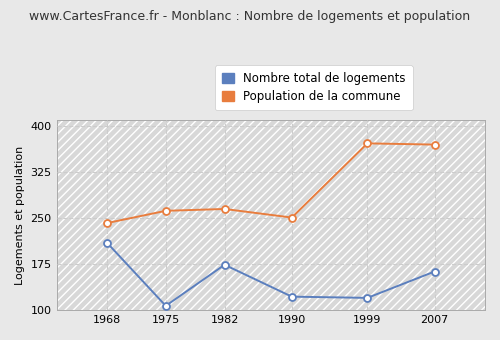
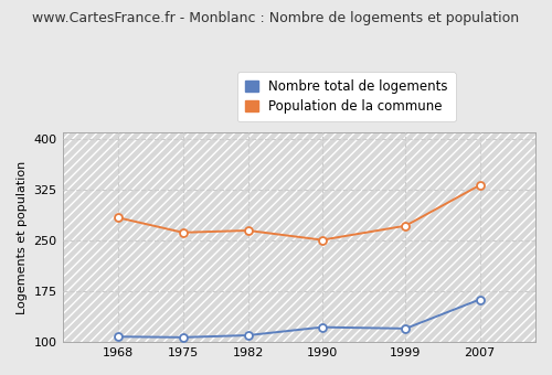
Nombre total de logements/1968: 210 -> 108
Population de la commune/1968: 242 -> 284
Nombre total de logements/1982: 174 -> 110
Population de la commune/1999: 372 -> 272
Population de la commune/2007: 370 -> 332
